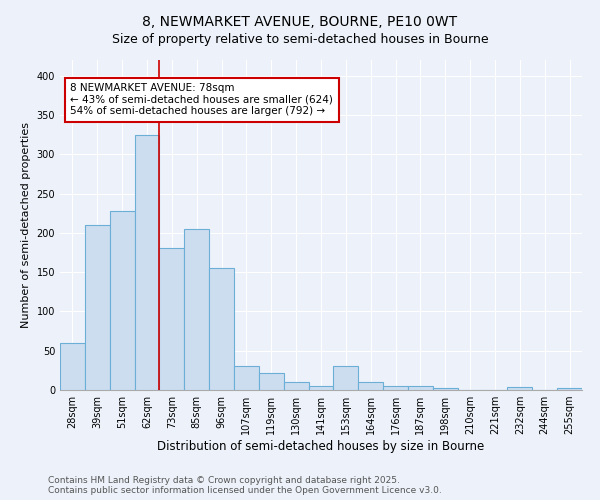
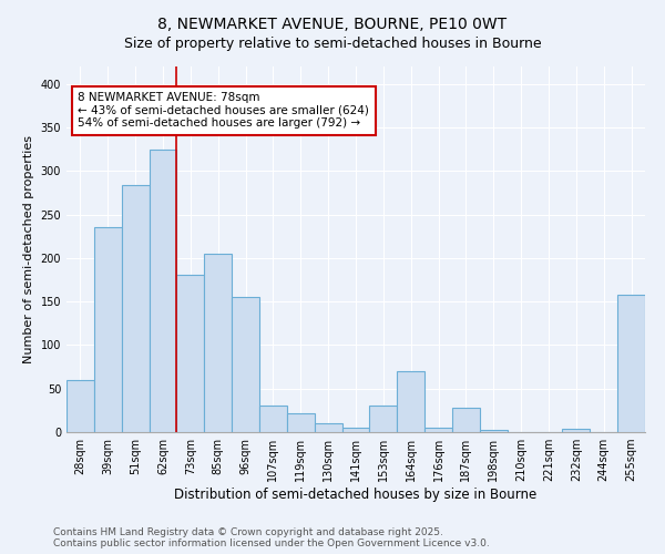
39sqm: 210 -> 236
51sqm: 228 -> 284
164sqm: 10 -> 70
187sqm: 5 -> 28
255sqm: 2 -> 158
